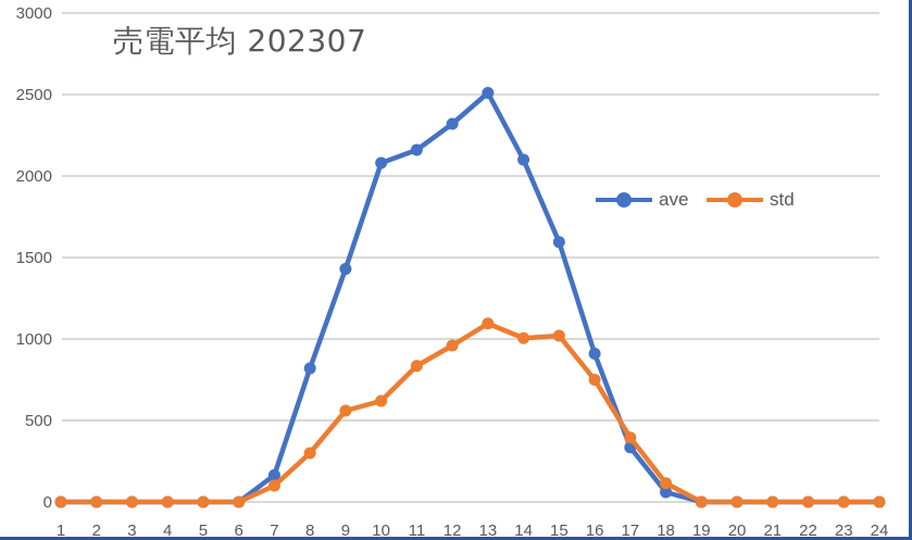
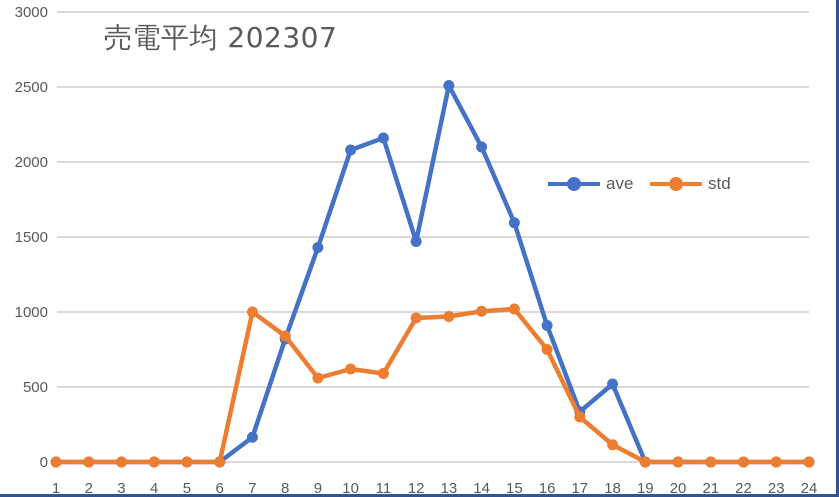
std/7: 100 -> 1000
std/8: 300 -> 840
std/11: 840 -> 590
ave/12: 2320 -> 1470
std/13: 1100 -> 970
std/17: 400 -> 300
ave/18: 60 -> 520
